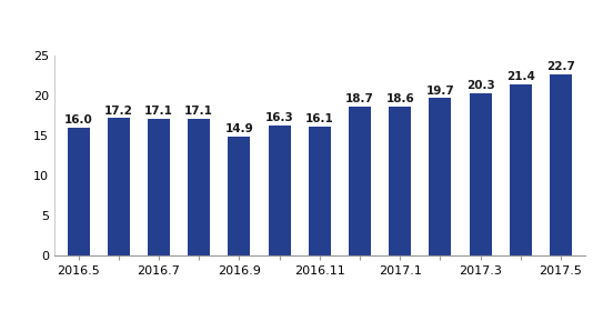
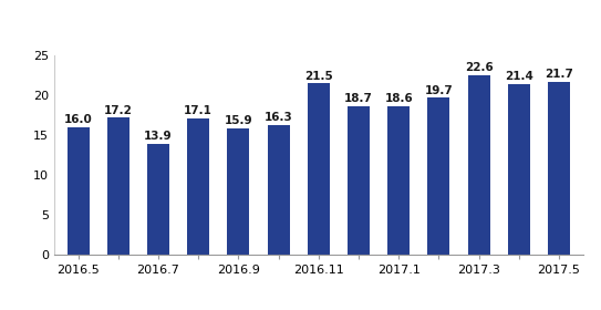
2016.7: 17.1 -> 13.9
2016.9: 14.9 -> 15.9
2016.11: 16.1 -> 21.5
2017.3: 20.3 -> 22.6
2017.5: 22.7 -> 21.7
